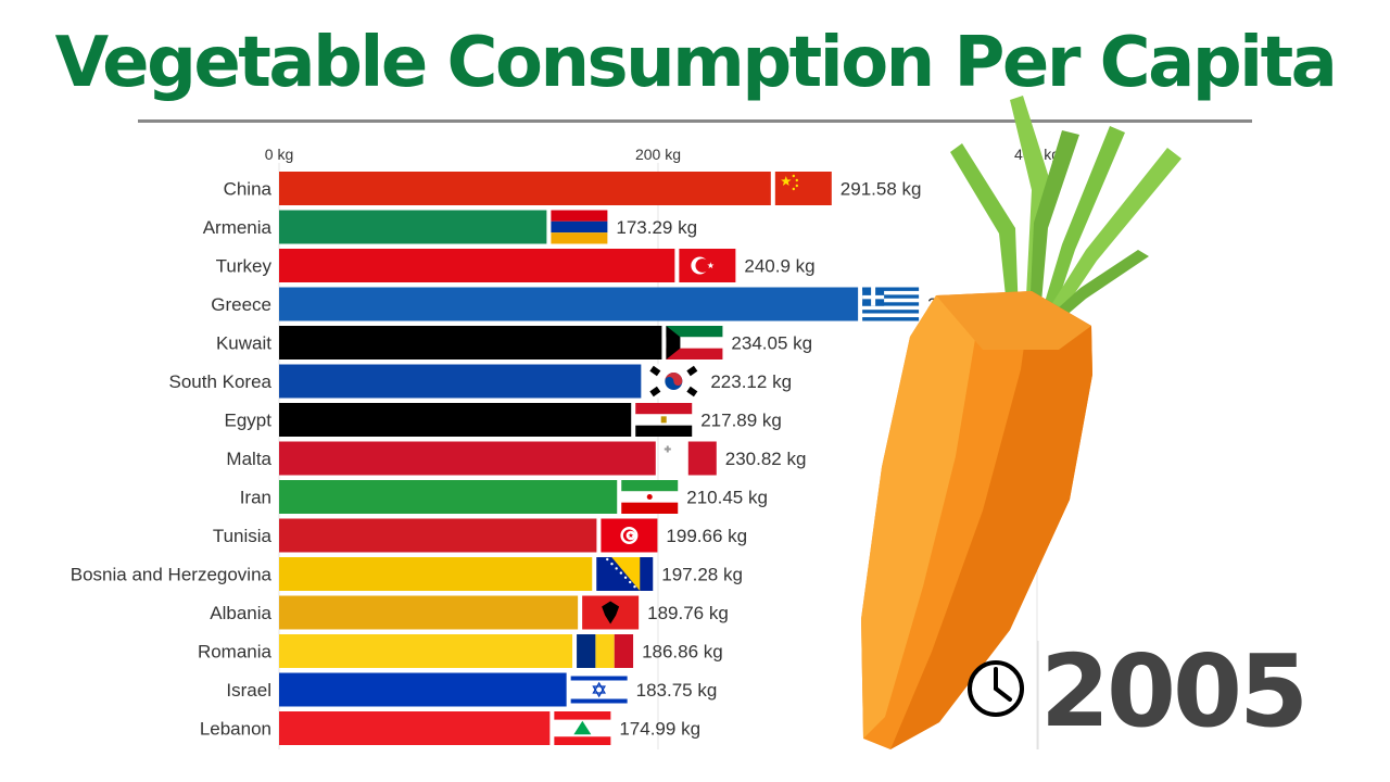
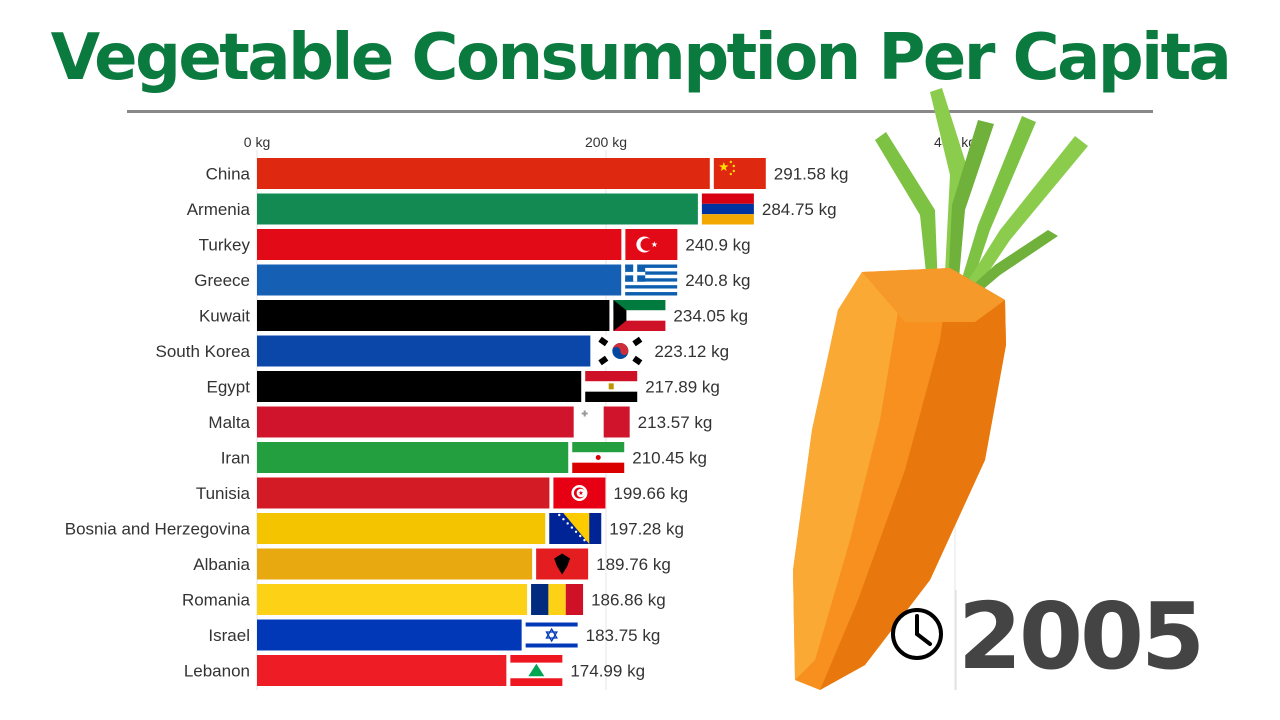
Armenia: 173.29 -> 284.75
Greece: 337.6 -> 240.8
Malta: 230.82 -> 213.57
